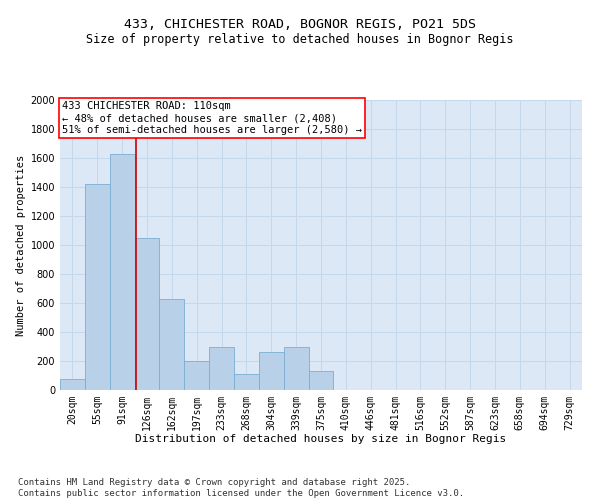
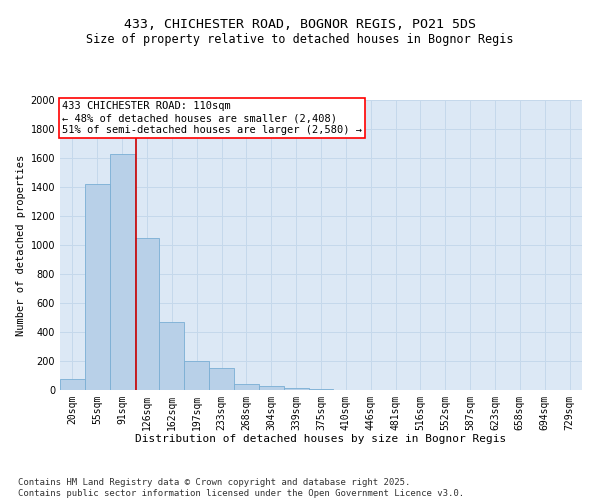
162sqm: 630 -> 470
233sqm: 300 -> 150
268sqm: 110 -> 40
304sqm: 260 -> 30
339sqm: 300 -> 20
375sqm: 130 -> 10
